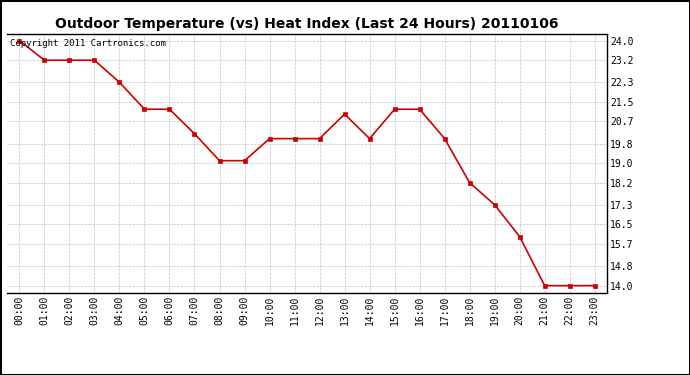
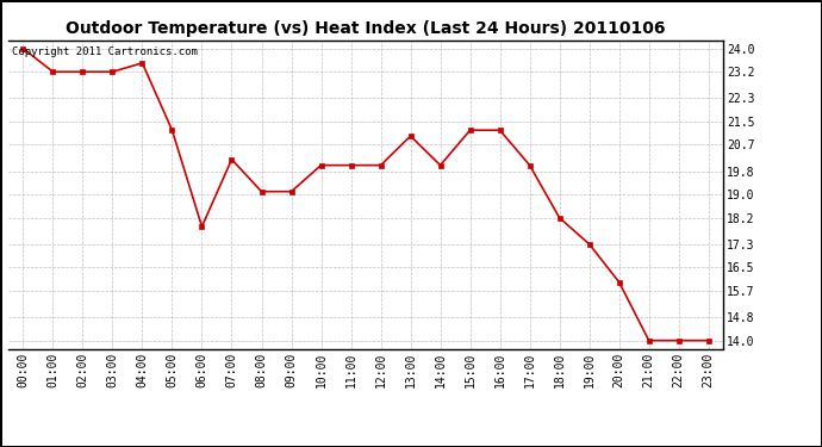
04:00: 22.3 -> 23.5
06:00: 21.2 -> 17.9
